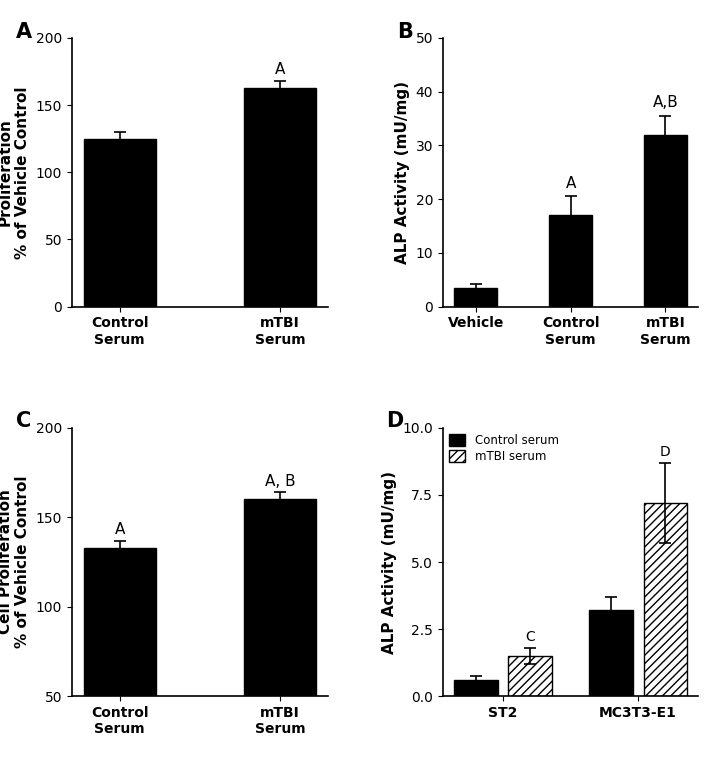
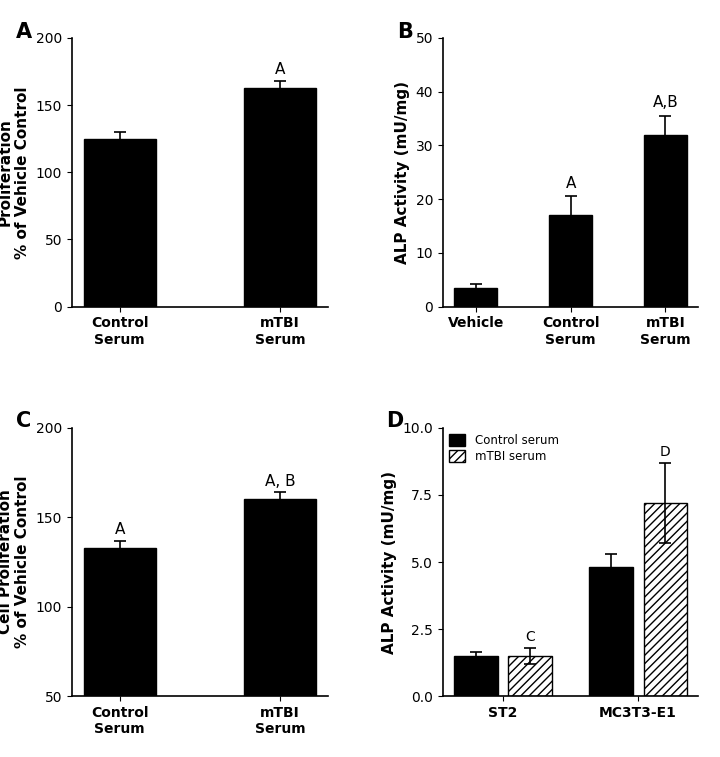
Control serum/ST2: 0.6 -> 1.5
Control serum/MC3T3-E1: 3.2 -> 4.8
